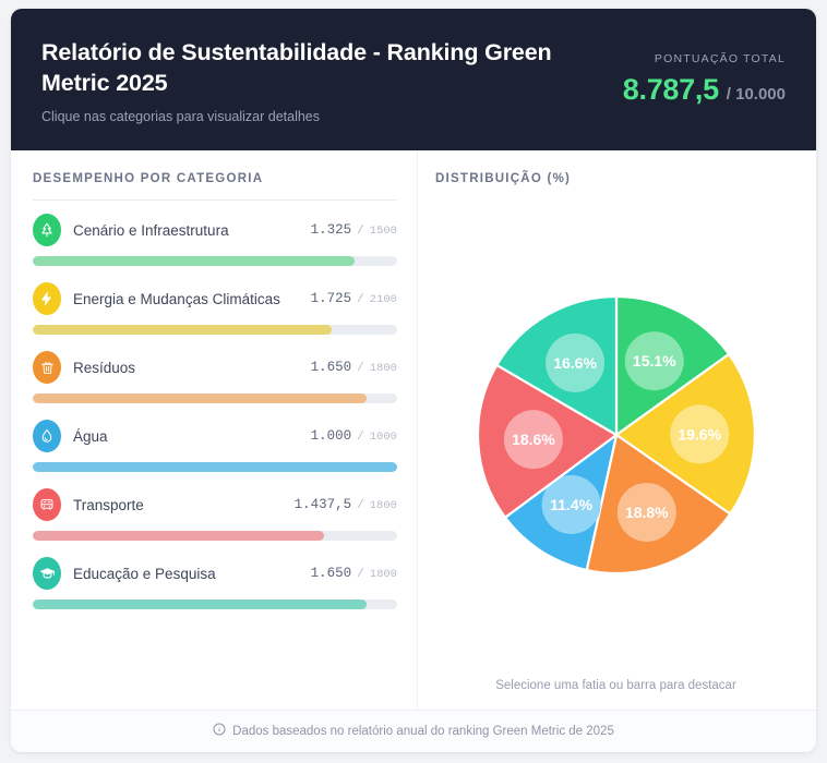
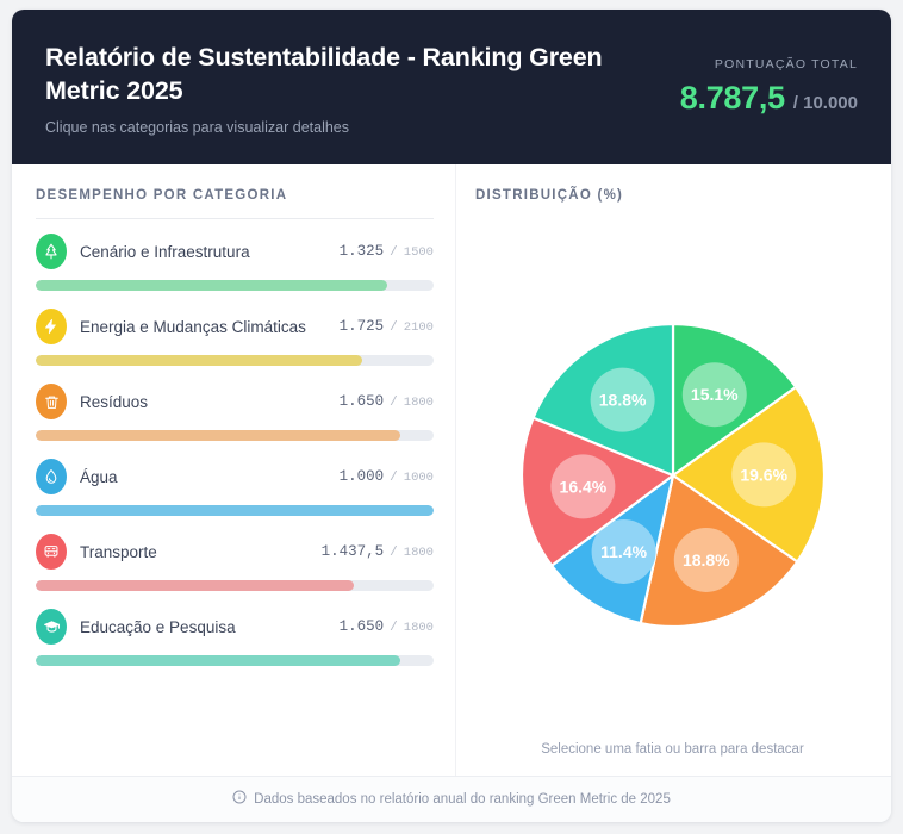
Transporte: 18.6% -> 16.4%
Educação e Pesquisa: 16.6% -> 18.8%
